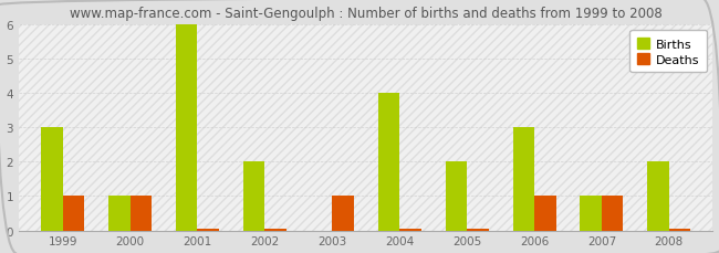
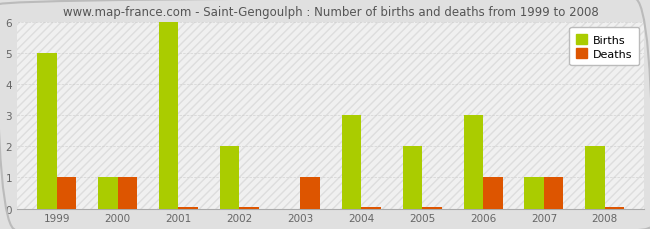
Births/1999: 3 -> 5
Births/2004: 4 -> 3
